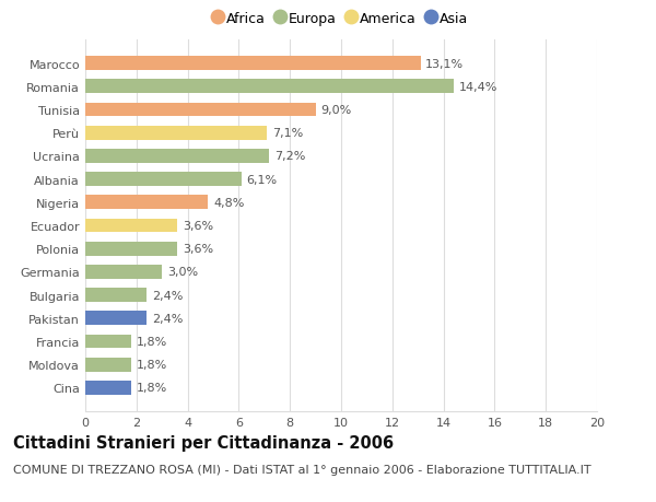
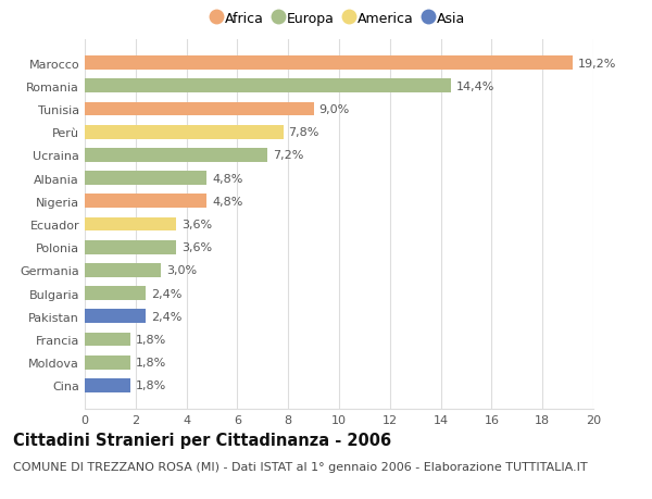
Marocco: 13,1% -> 19,2%
Perù: 7,1% -> 7,8%
Albania: 6,1% -> 4,8%
